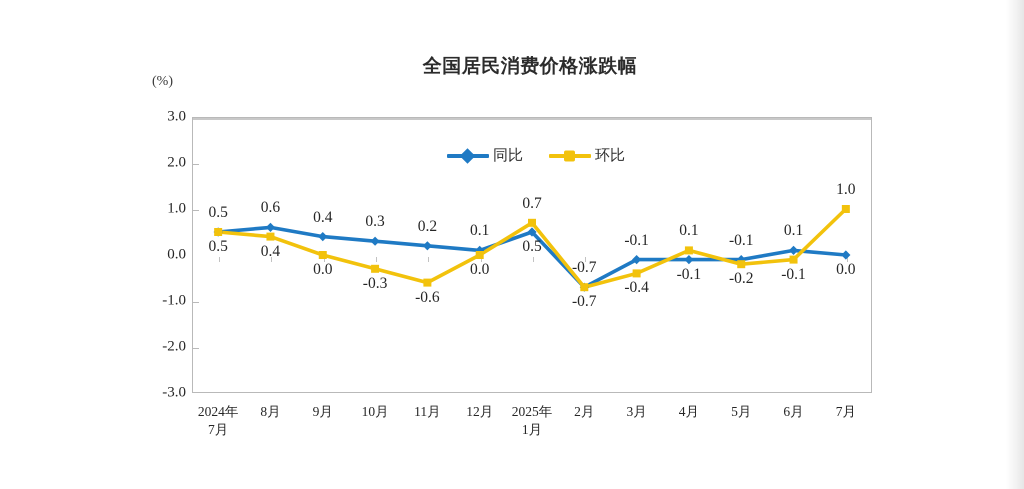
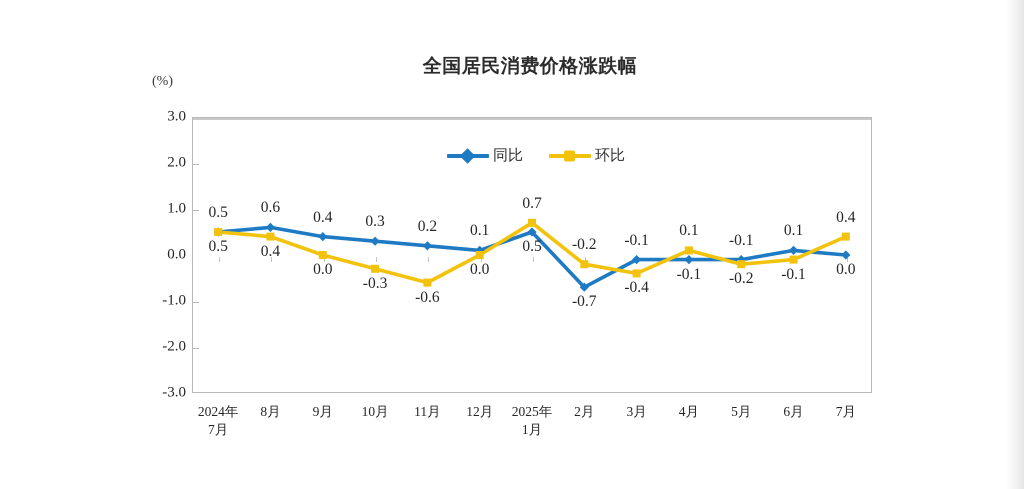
环比/2月: -0.7 -> -0.2
环比/7月: 1.0 -> 0.4
